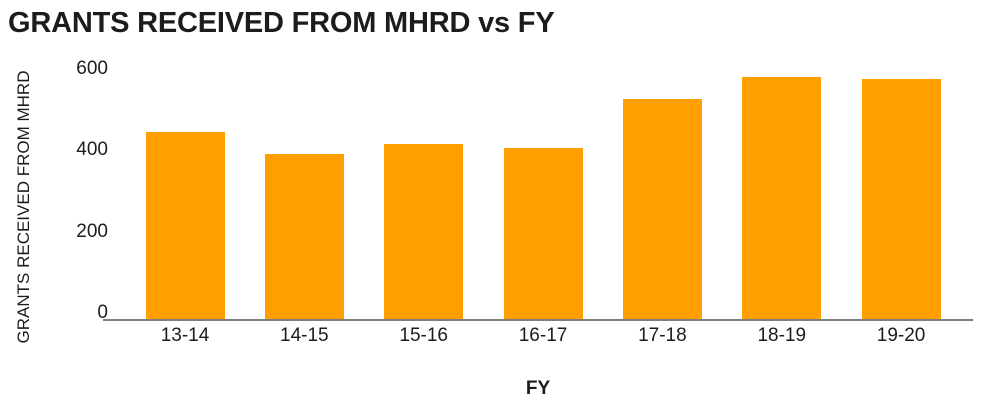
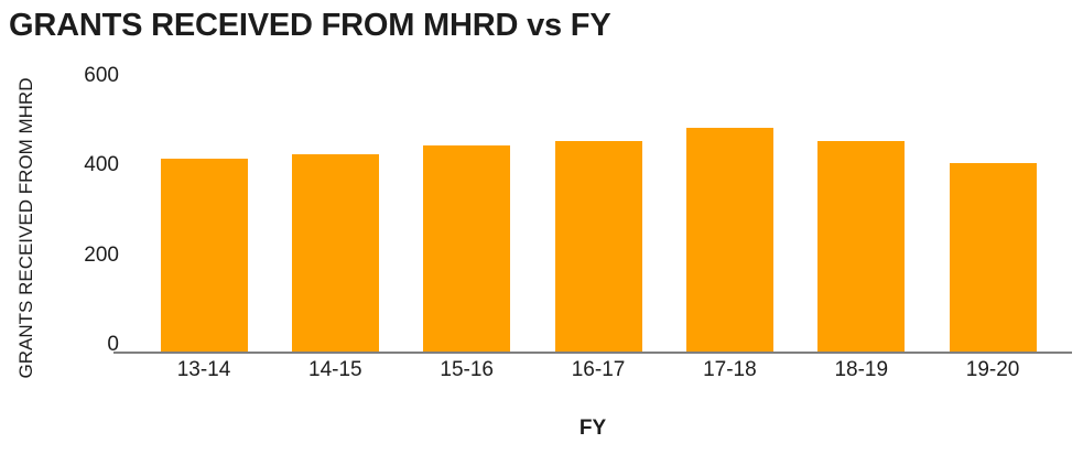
13-14: 460 -> 430
14-15: 400 -> 440
15-16: 430 -> 460
16-17: 420 -> 470
17-18: 540 -> 500
18-19: 600 -> 470
19-20: 590 -> 420
